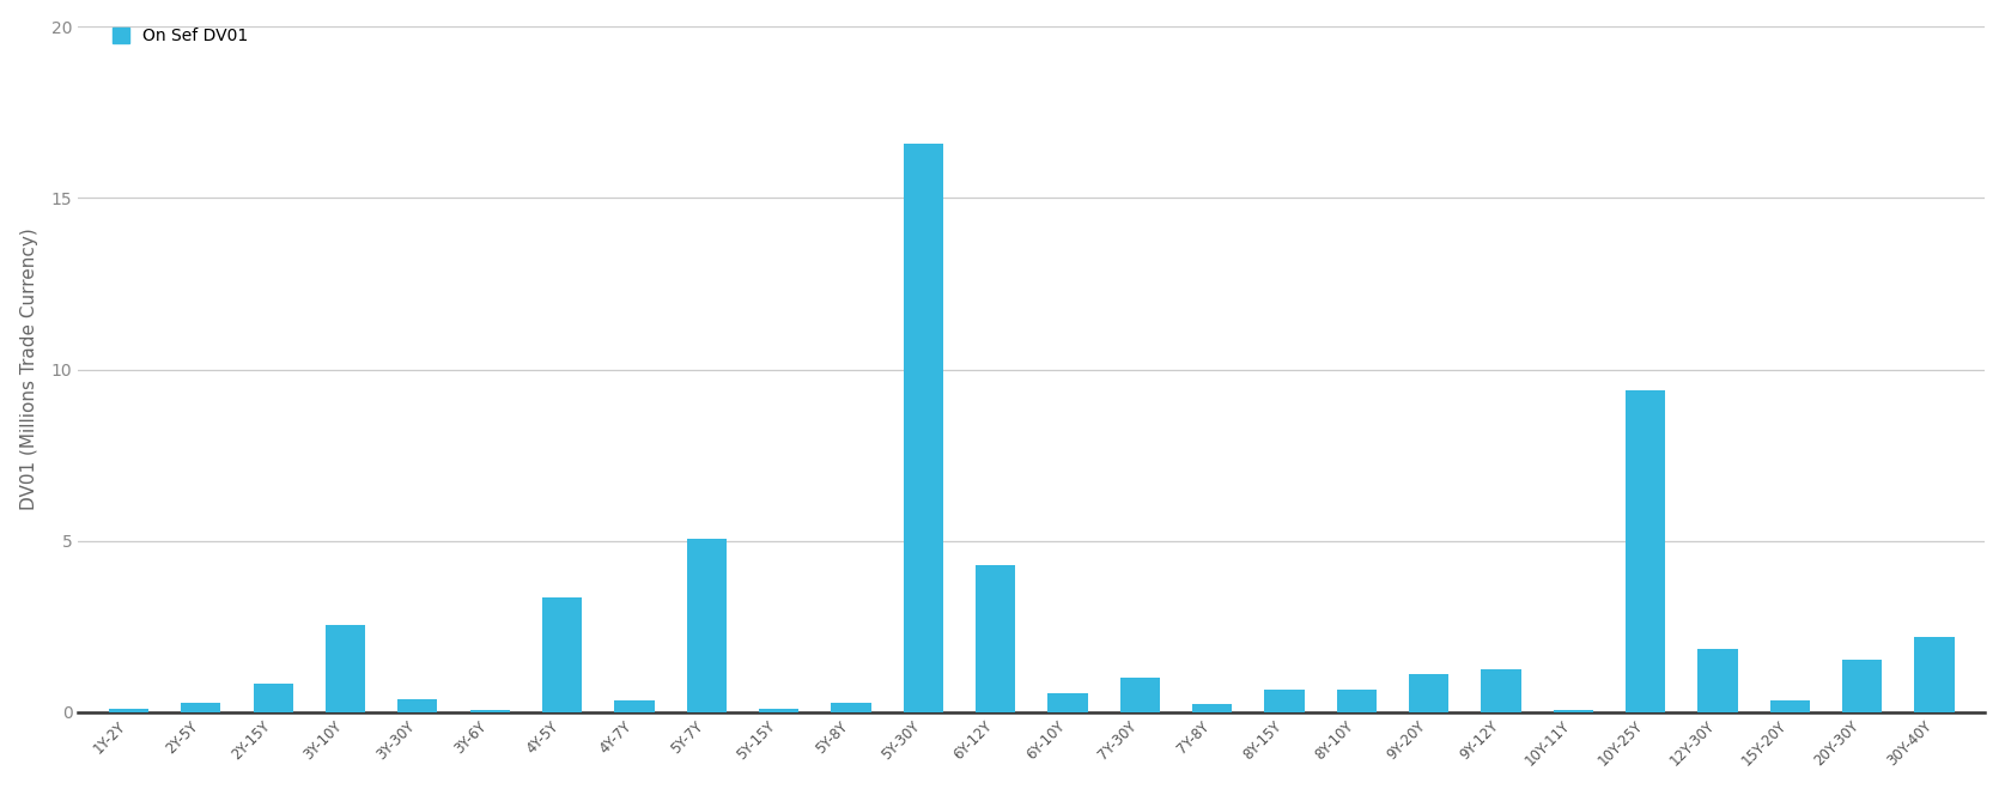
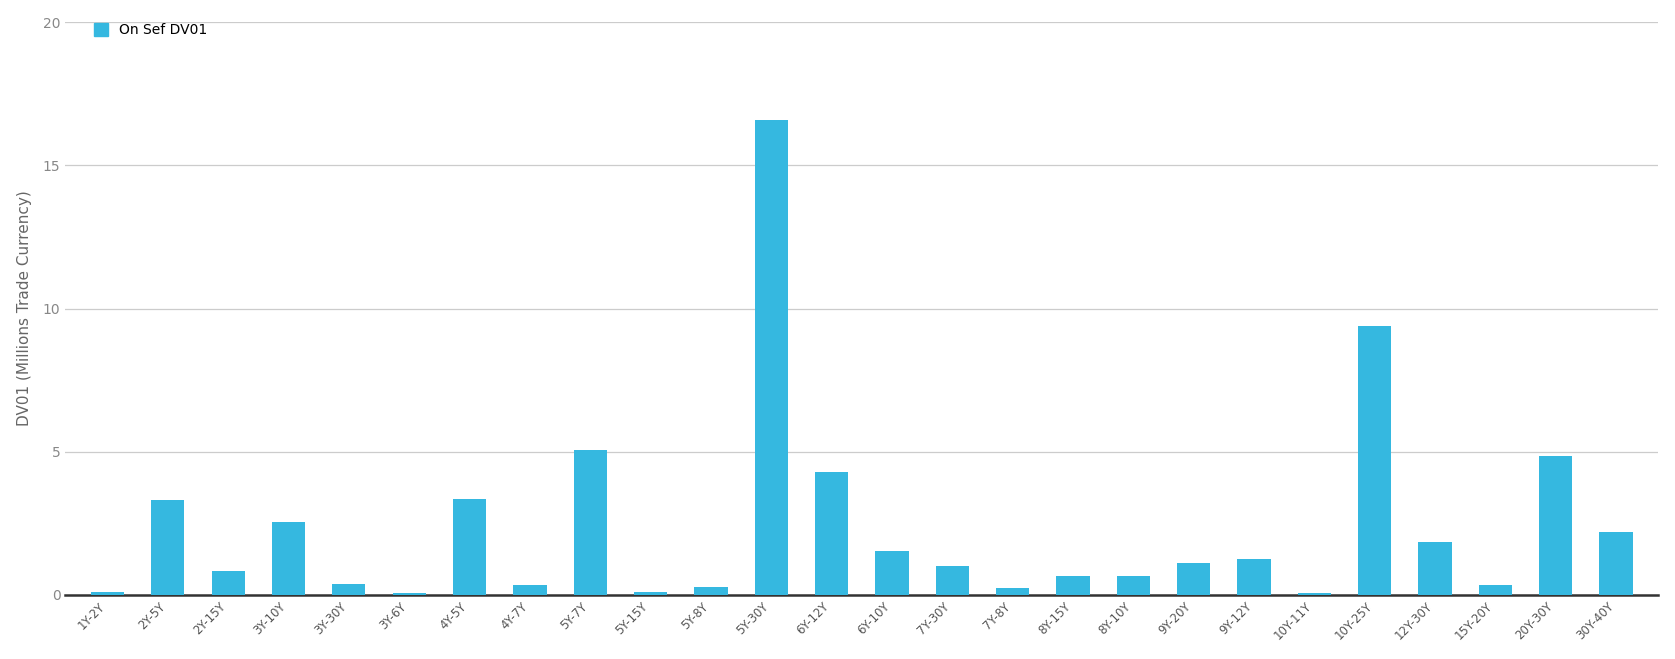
2Y-5Y: 0.28 -> 3.30
6Y-10Y: 0.55 -> 1.55
20Y-30Y: 1.55 -> 4.85
